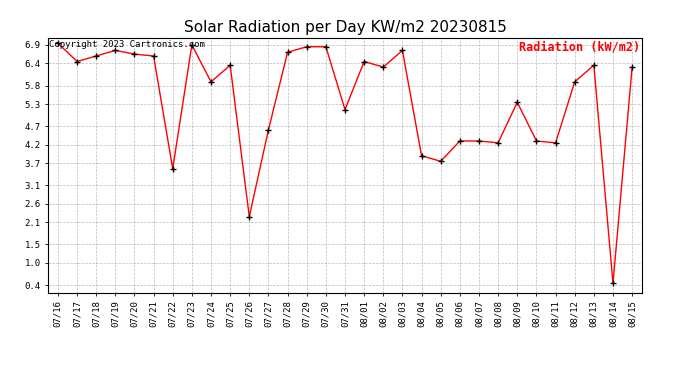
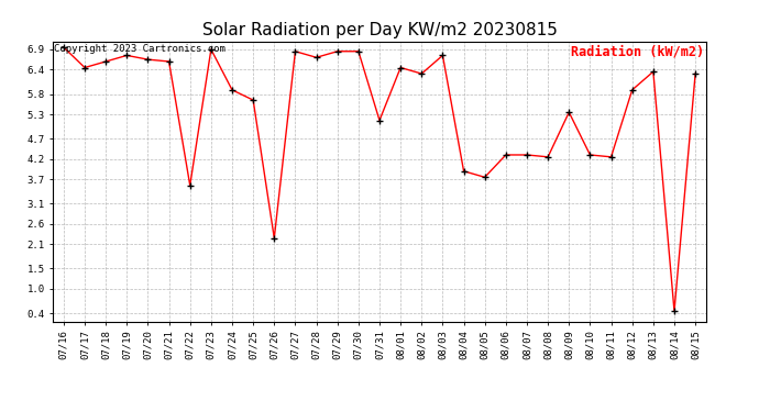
07/25: 6.35 -> 5.65
07/27: 4.60 -> 6.85
